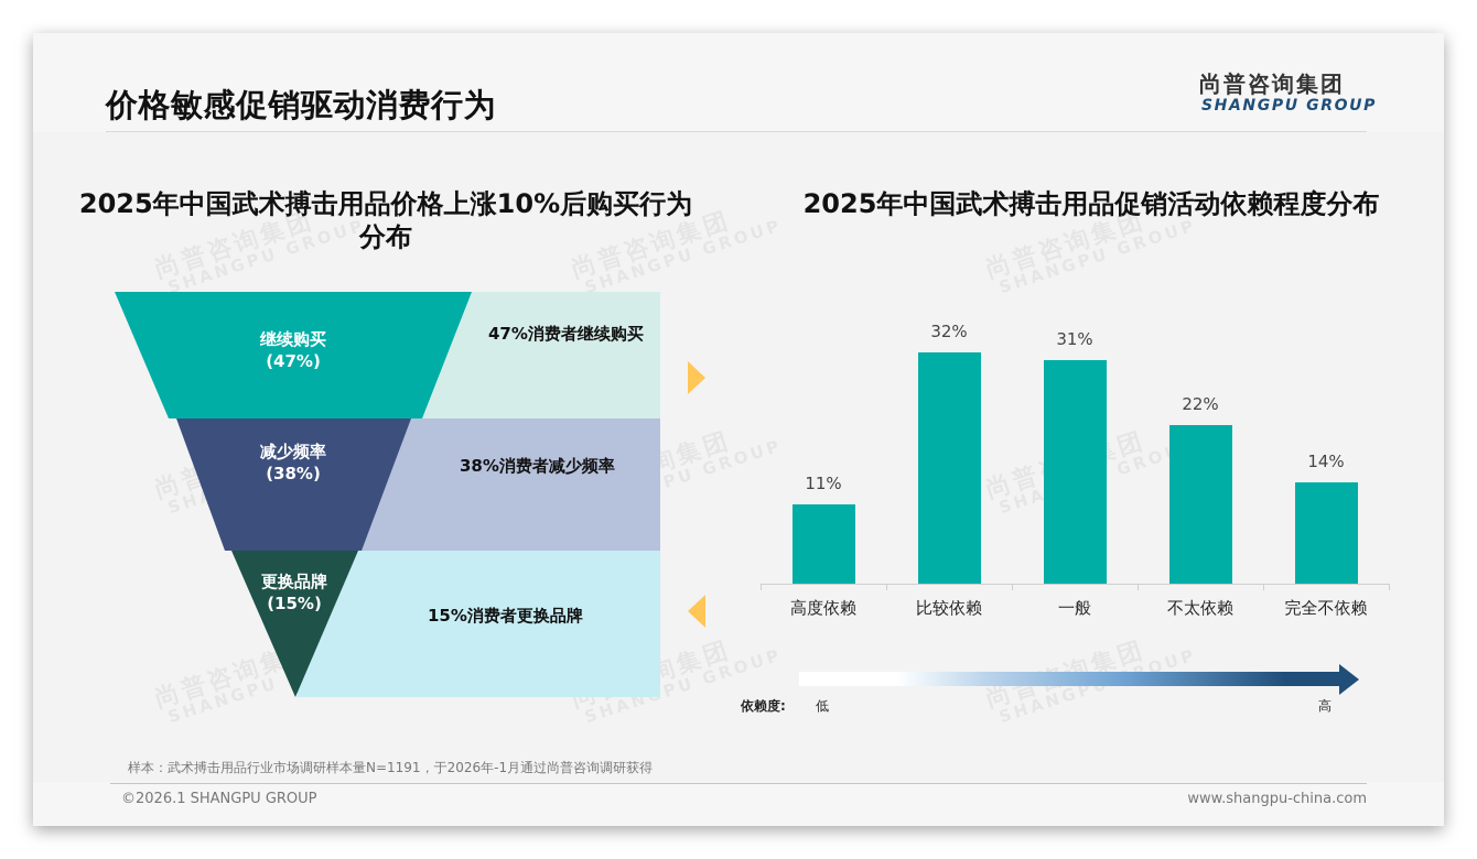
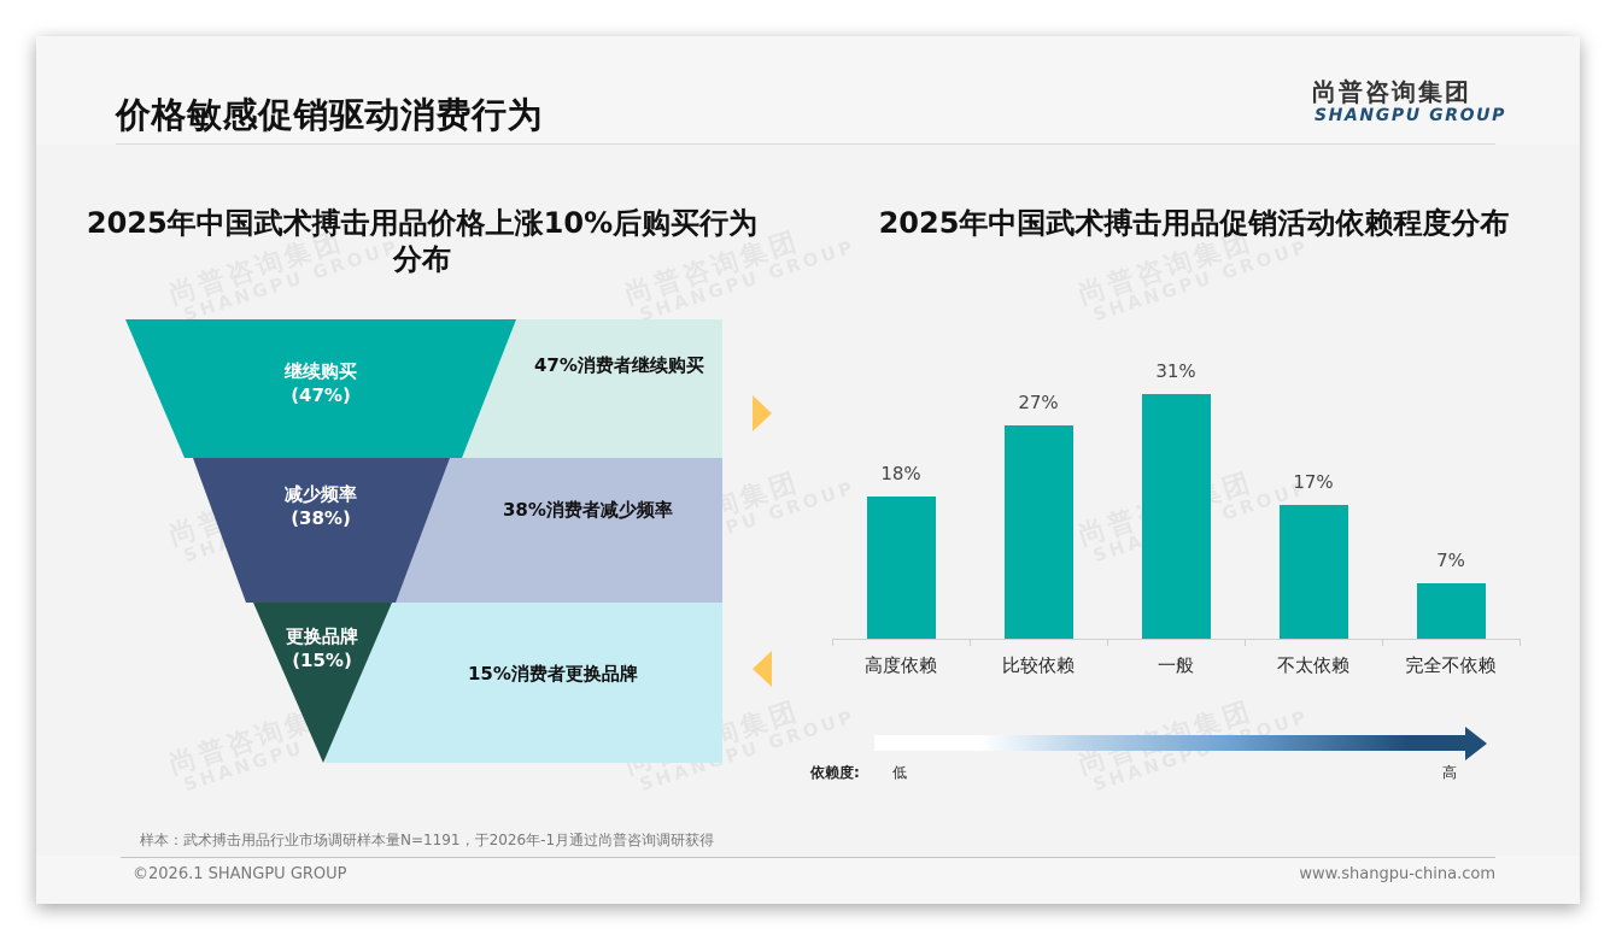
2025年中国武术搏击用品促销活动依赖程度分布/高度依赖: 11% -> 18%
2025年中国武术搏击用品促销活动依赖程度分布/比较依赖: 32% -> 27%
2025年中国武术搏击用品促销活动依赖程度分布/不太依赖: 22% -> 17%
2025年中国武术搏击用品促销活动依赖程度分布/完全不依赖: 14% -> 7%
